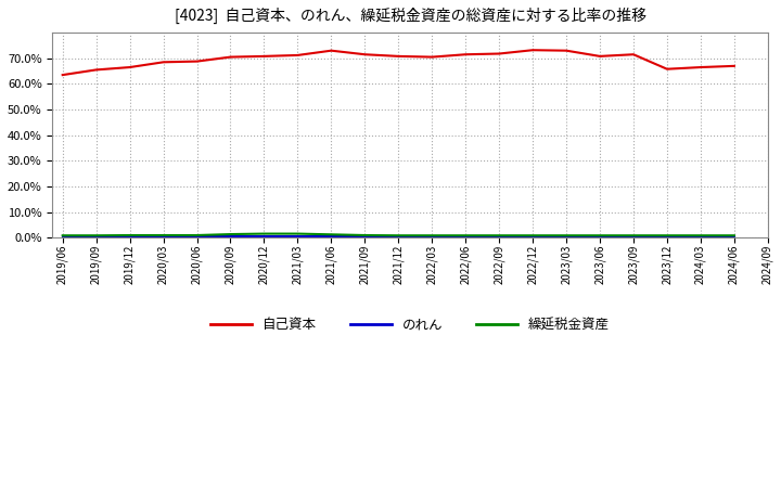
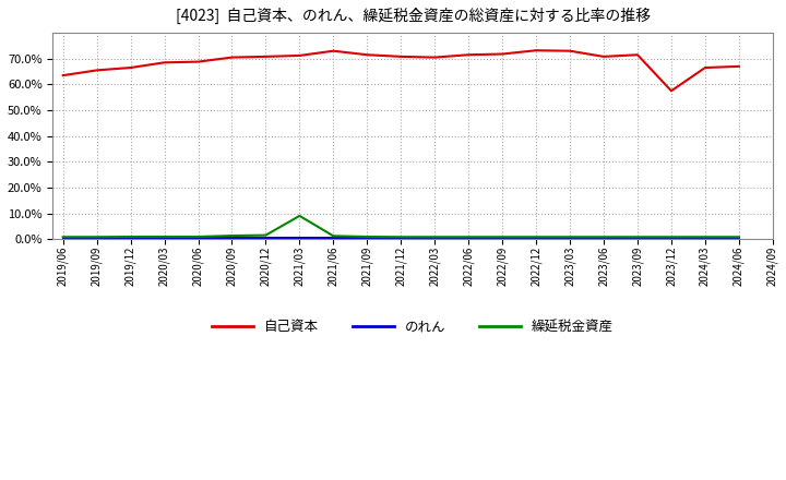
繰延税金資産/2021/03: 1.5% -> 9.0%
自己資本/2023/12: 65.8% -> 57.5%
